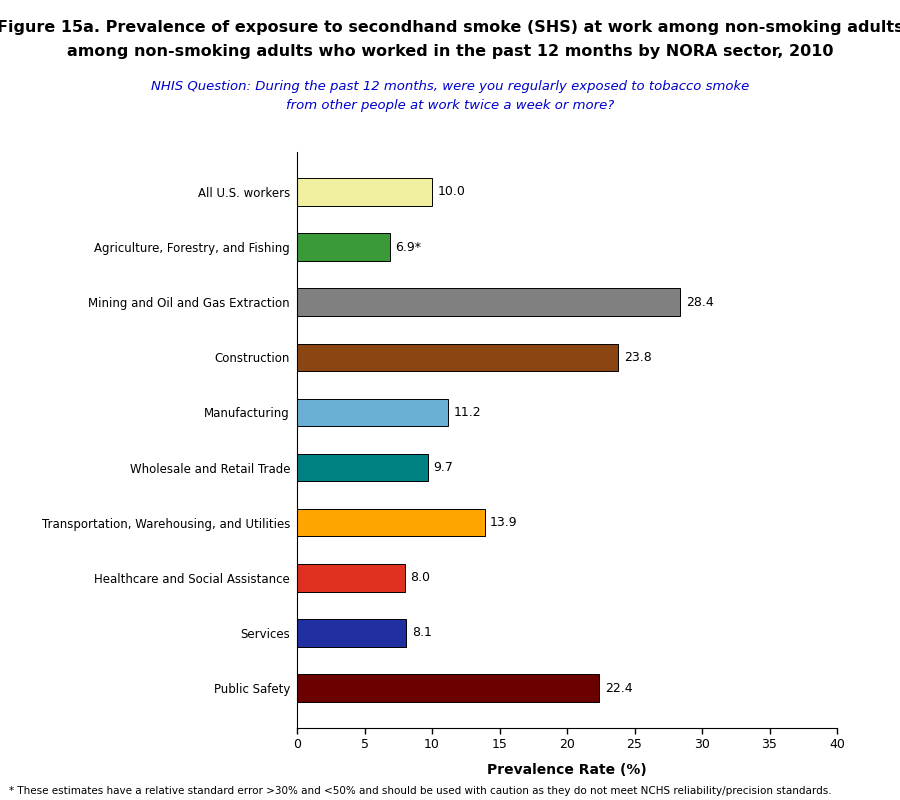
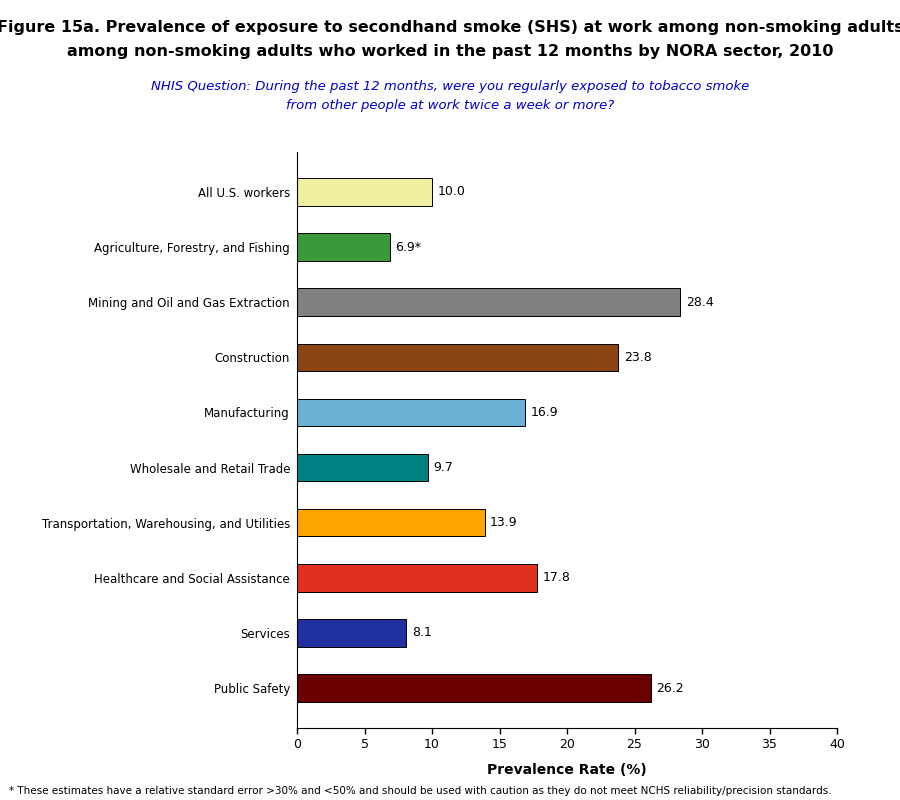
Manufacturing: 11.2 -> 16.9
Healthcare and Social Assistance: 8.0 -> 17.8
Public Safety: 22.4 -> 26.2
